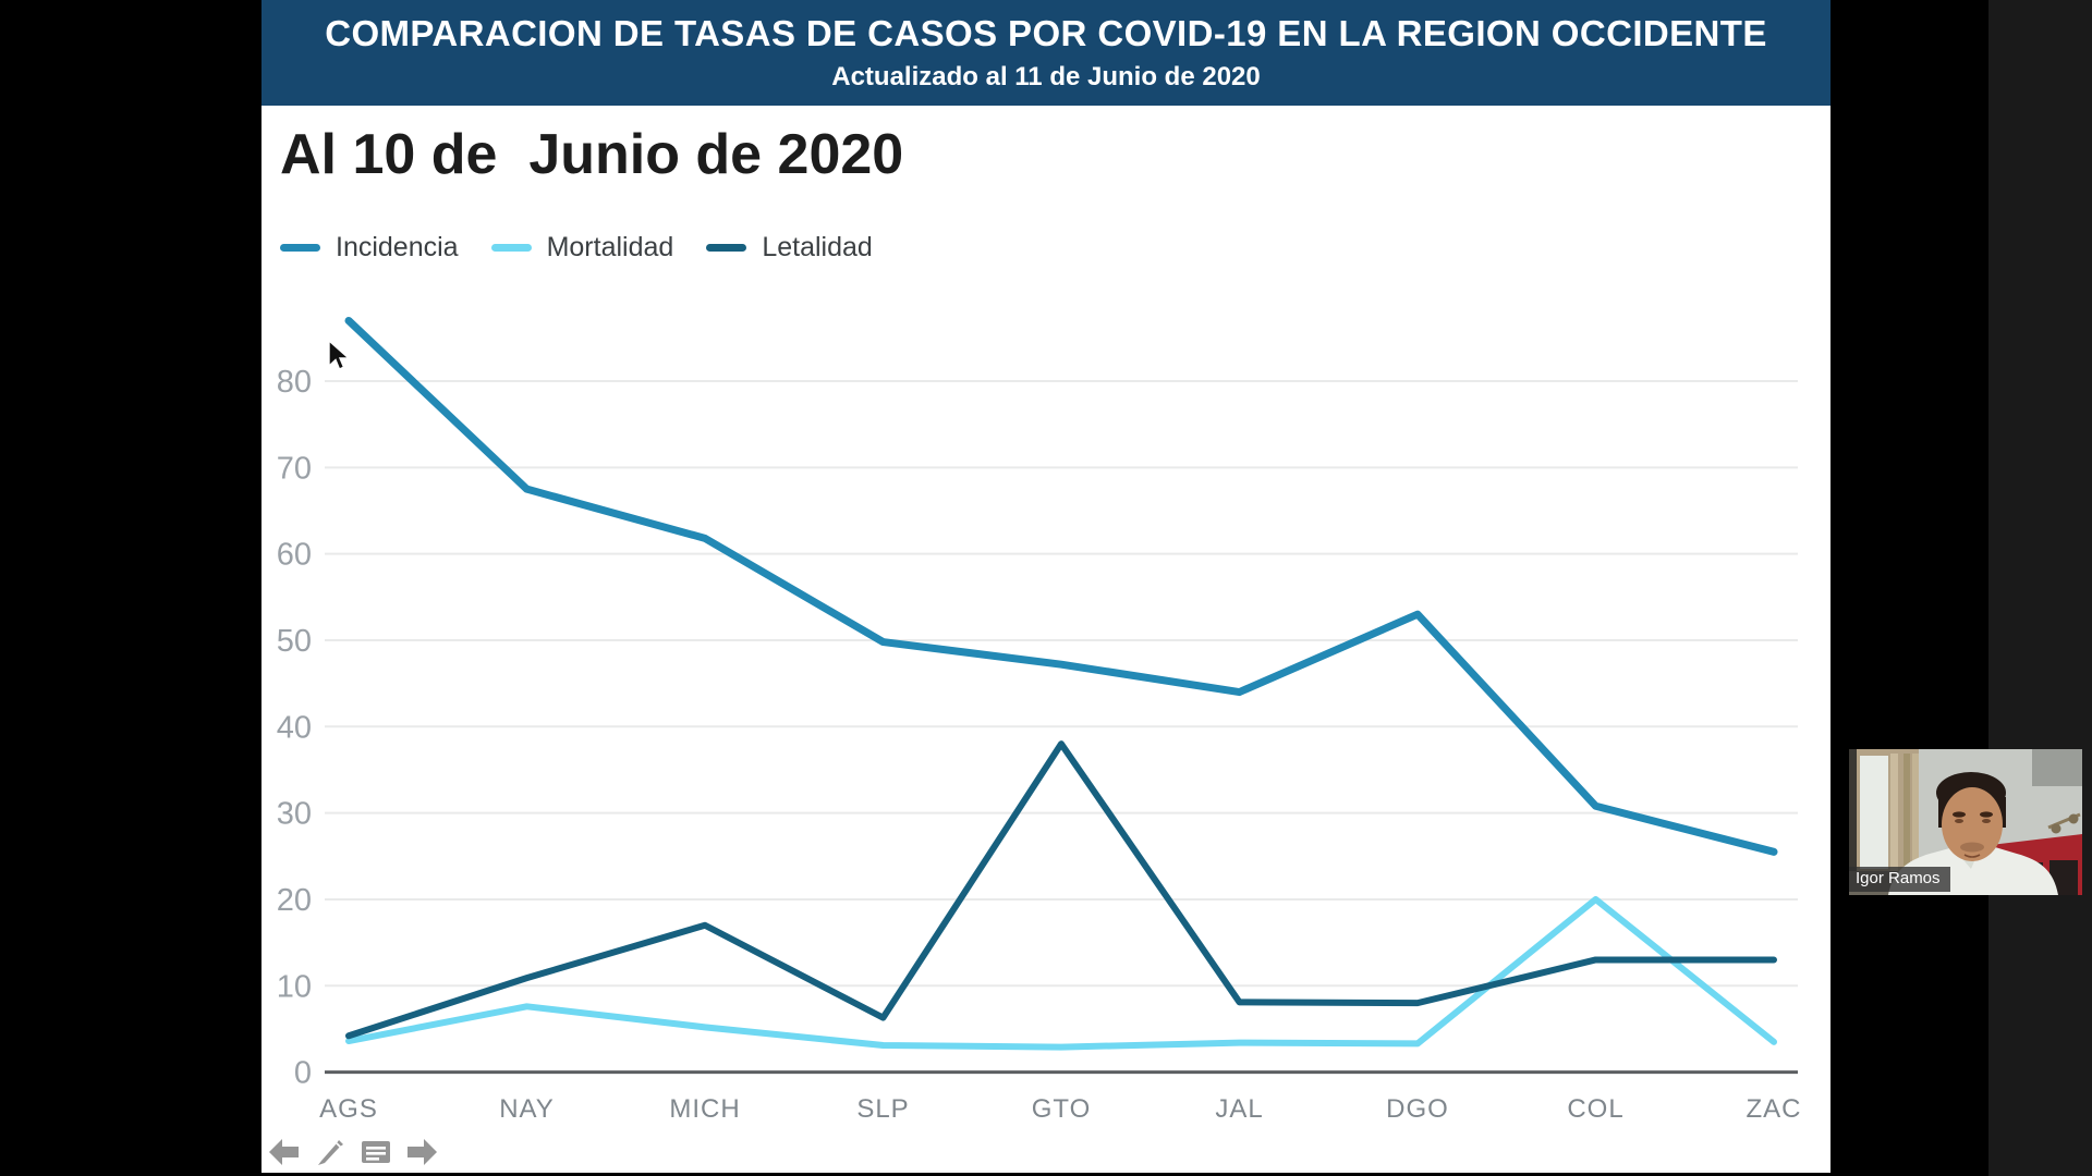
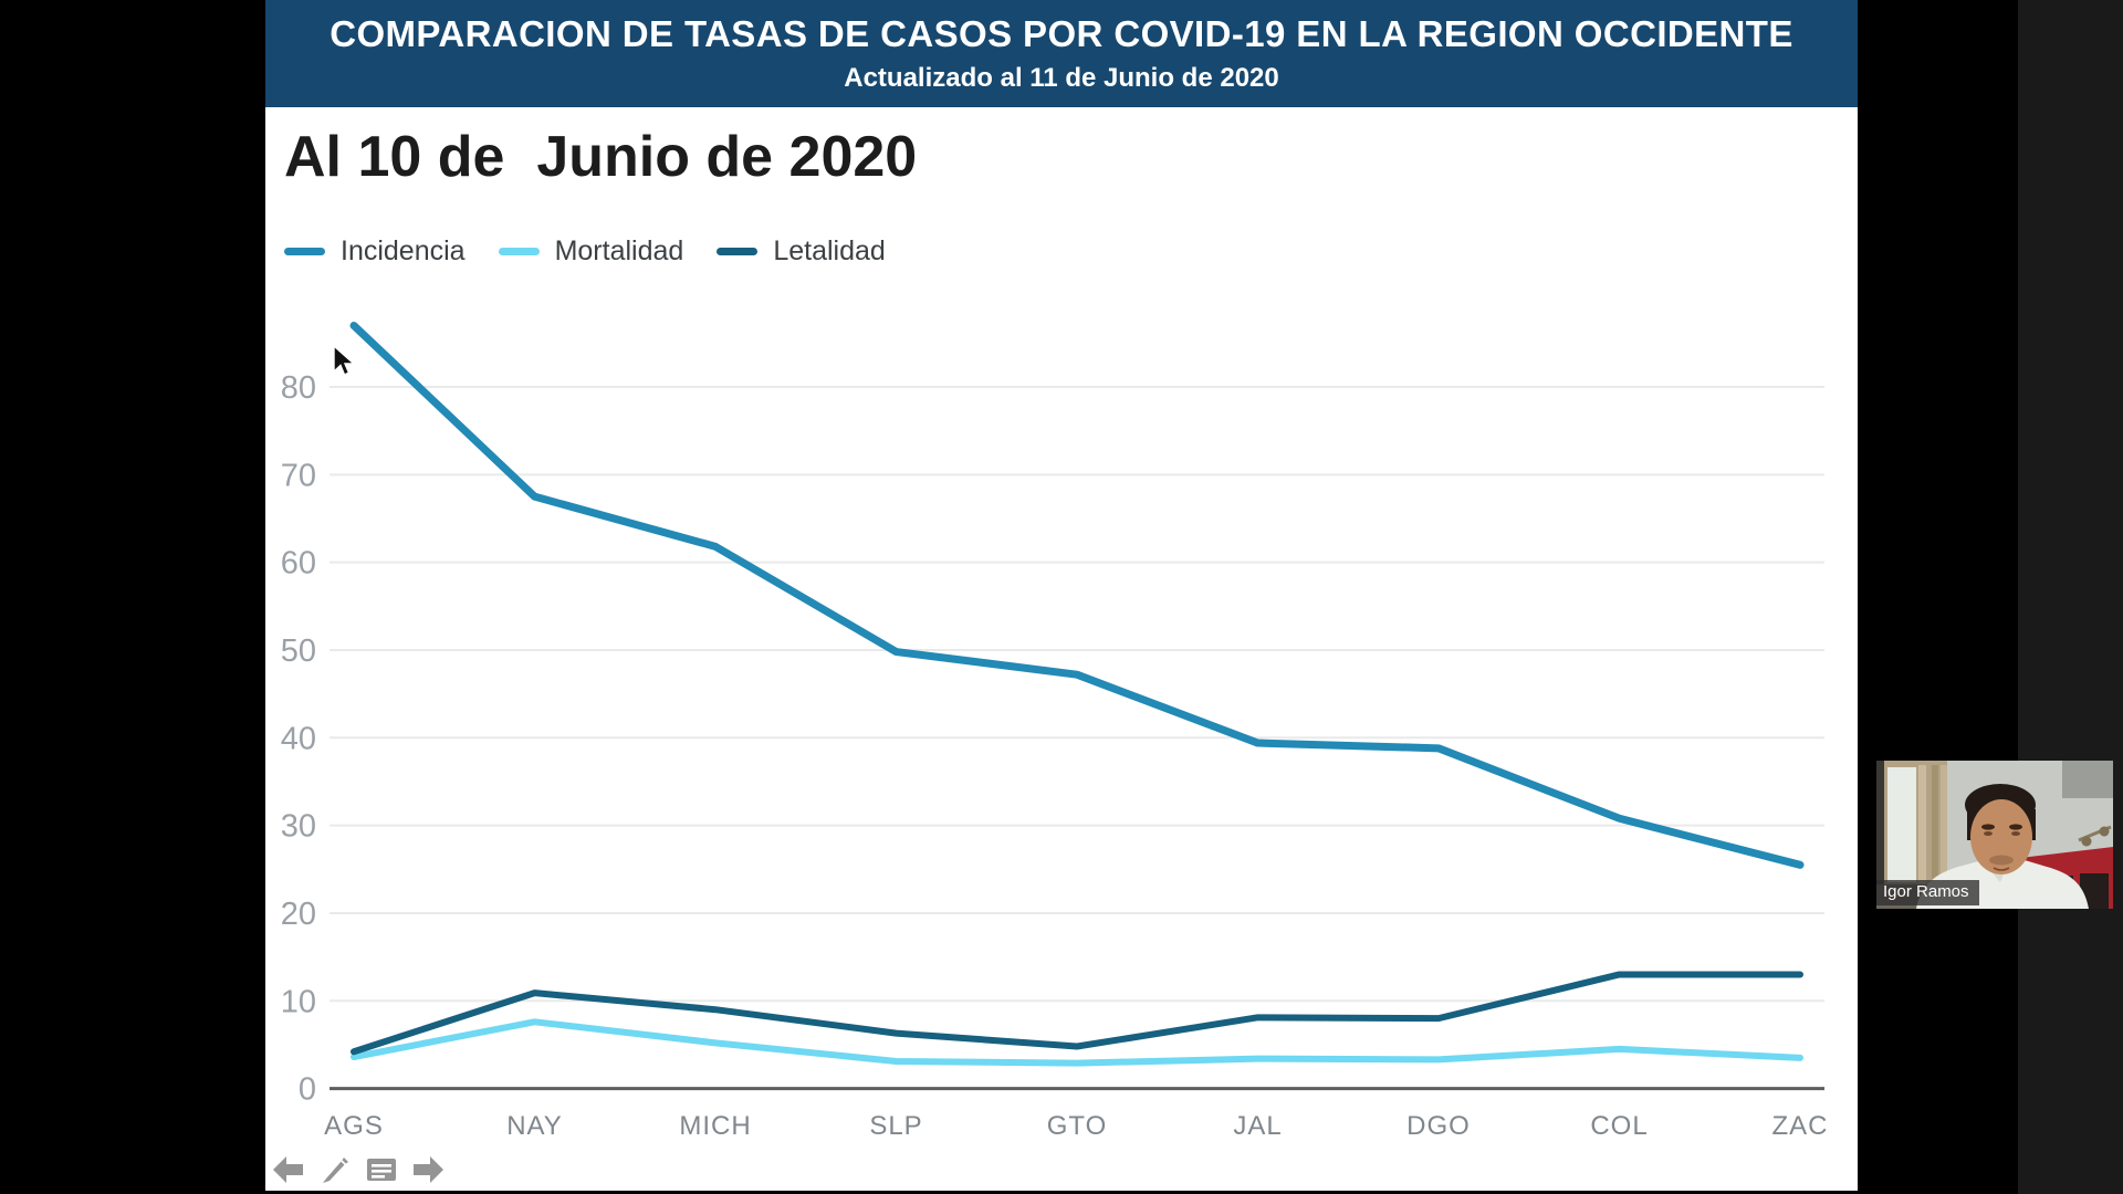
Letalidad/MICH: 17 -> 9
Letalidad/GTO: 38 -> 5
Incidencia/JAL: 44 -> 39
Incidencia/DGO: 53 -> 39
Mortalidad/COL: 20 -> 4
